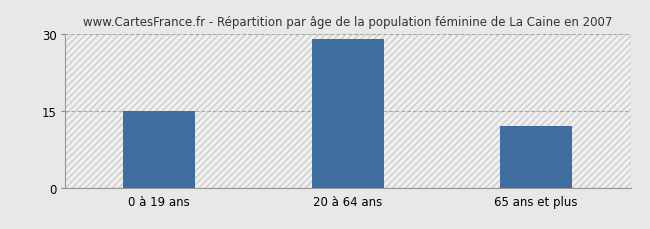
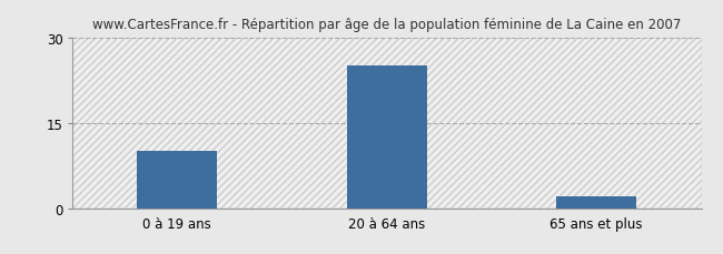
0 à 19 ans: 15 -> 10
20 à 64 ans: 29 -> 25
65 ans et plus: 12 -> 2
